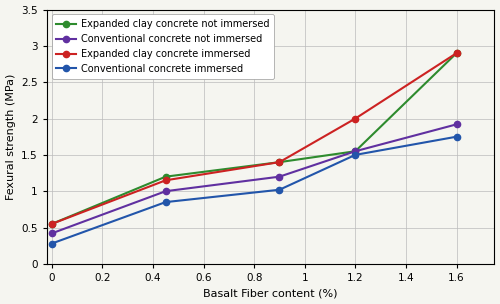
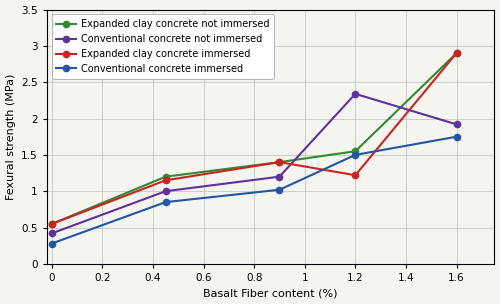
Conventional concrete not immersed/1.2: 1.55 -> 2.34
Expanded clay concrete immersed/1.2: 2.00 -> 1.22
